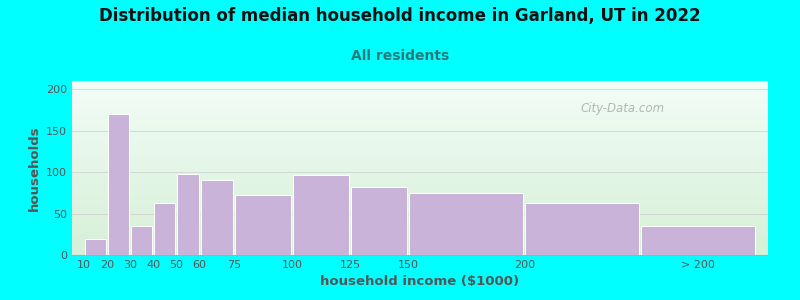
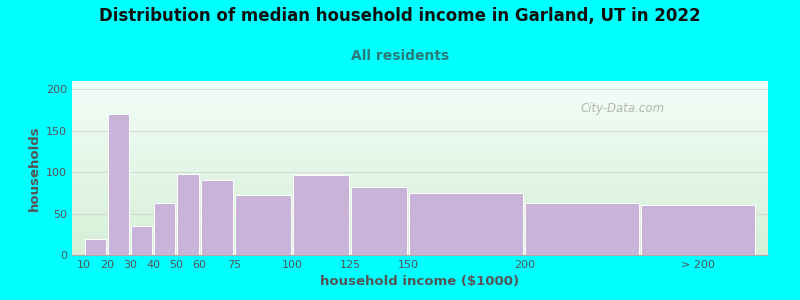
> 200: 35 -> 60
